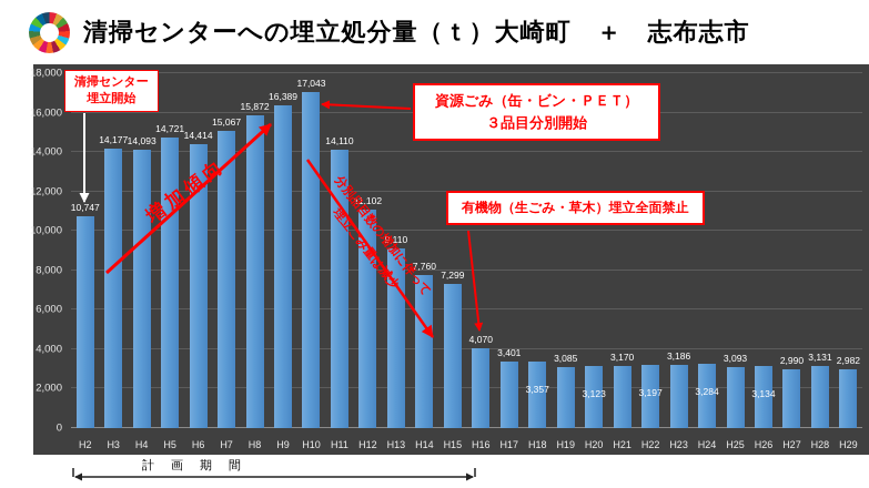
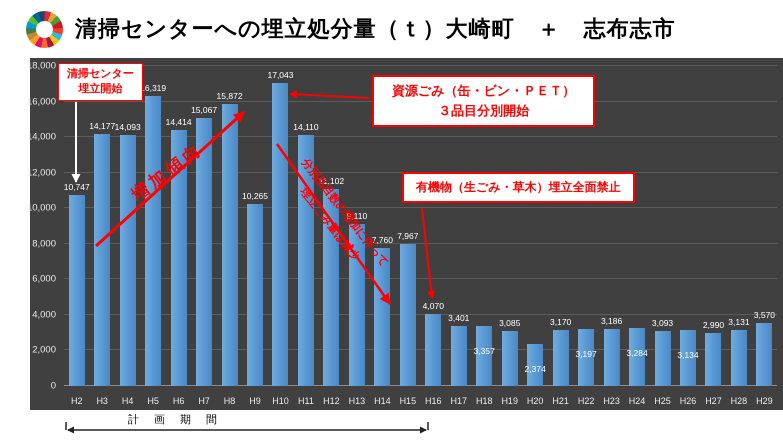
H5: 14,721 -> 16,319
H9: 16,389 -> 10,265
H15: 7,299 -> 7,967
H20: 3,123 -> 2,374
H29: 2,982 -> 3,570
